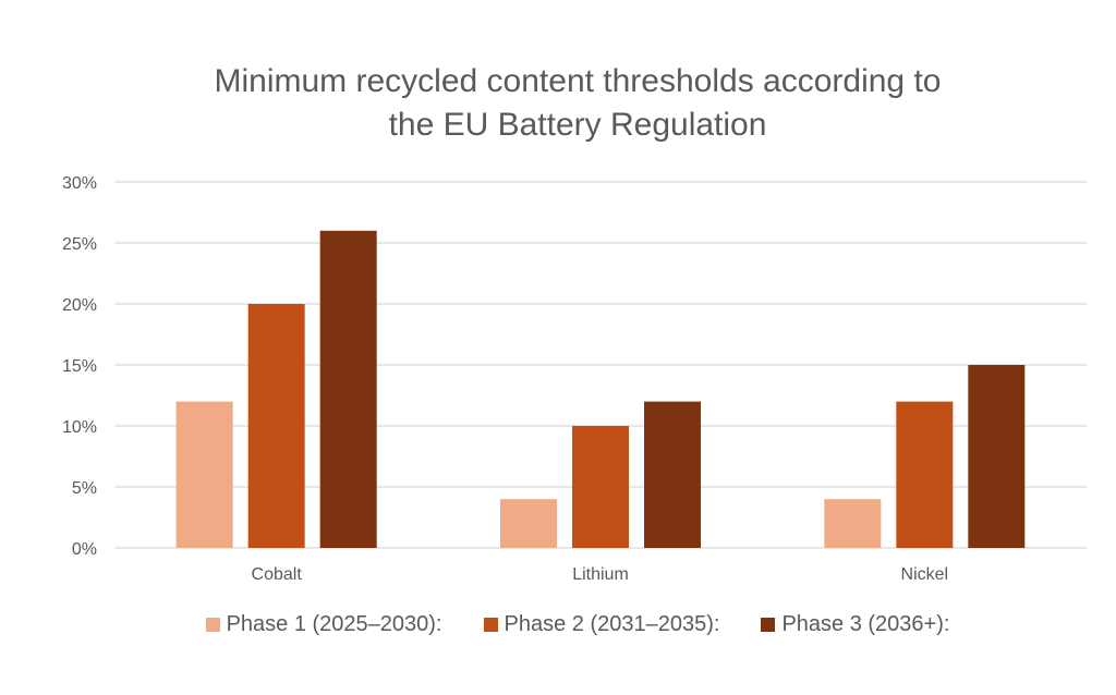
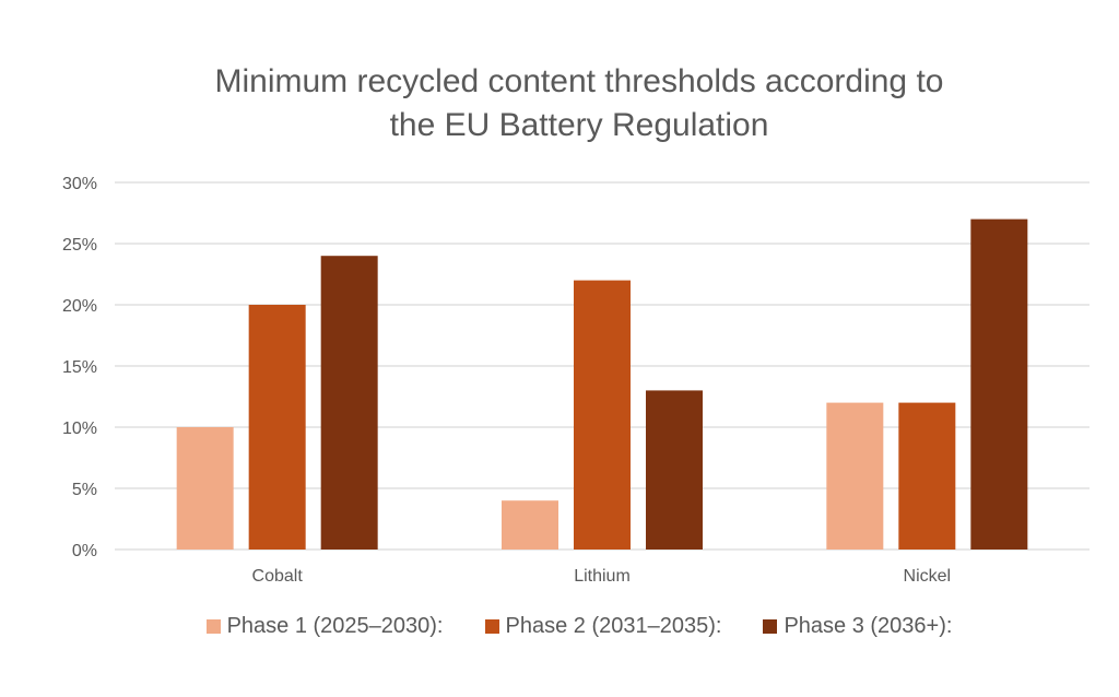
Phase 1 (2025–2030):/Cobalt: 12% -> 10%
Phase 3 (2036+):/Cobalt: 26% -> 24%
Phase 2 (2031–2035):/Lithium: 10% -> 22%
Phase 3 (2036+):/Lithium: 12% -> 13%
Phase 1 (2025–2030):/Nickel: 4% -> 12%
Phase 3 (2036+):/Nickel: 15% -> 27%
